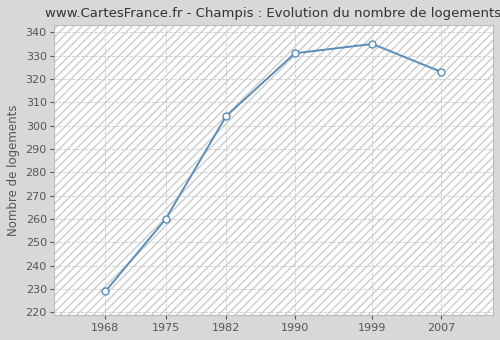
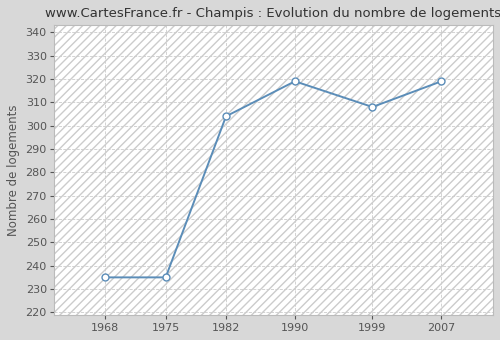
1968: 229 -> 235
1975: 260 -> 235
1990: 331 -> 319
1999: 335 -> 308
2007: 323 -> 319
